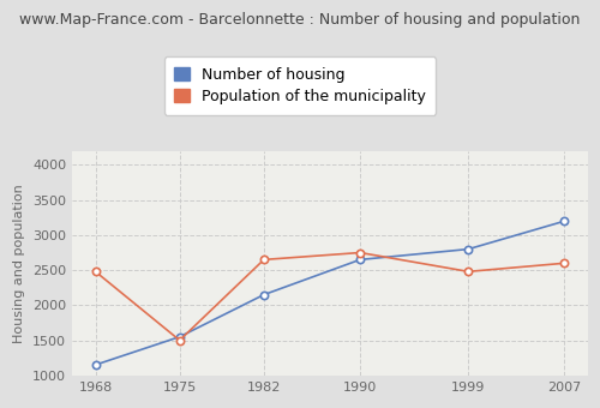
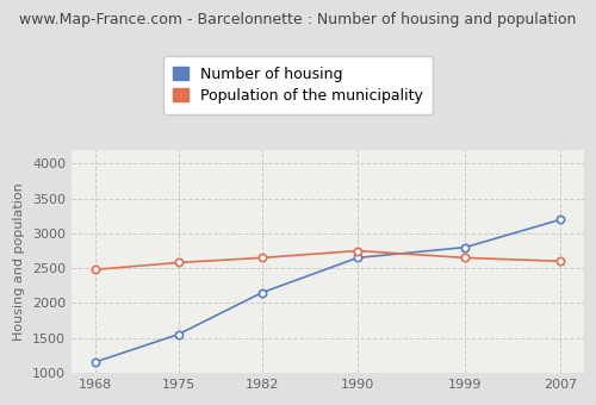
Population of the municipality/1975: 1500 -> 2580
Population of the municipality/1999: 2480 -> 2650
